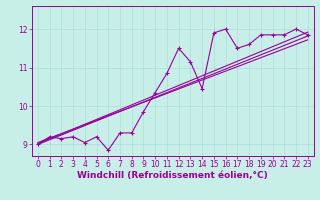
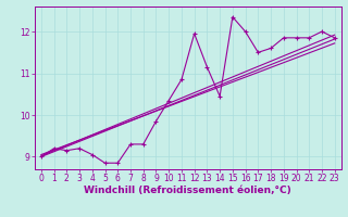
5: 9.20 -> 8.85
12: 11.50 -> 11.95
15: 11.90 -> 12.35
